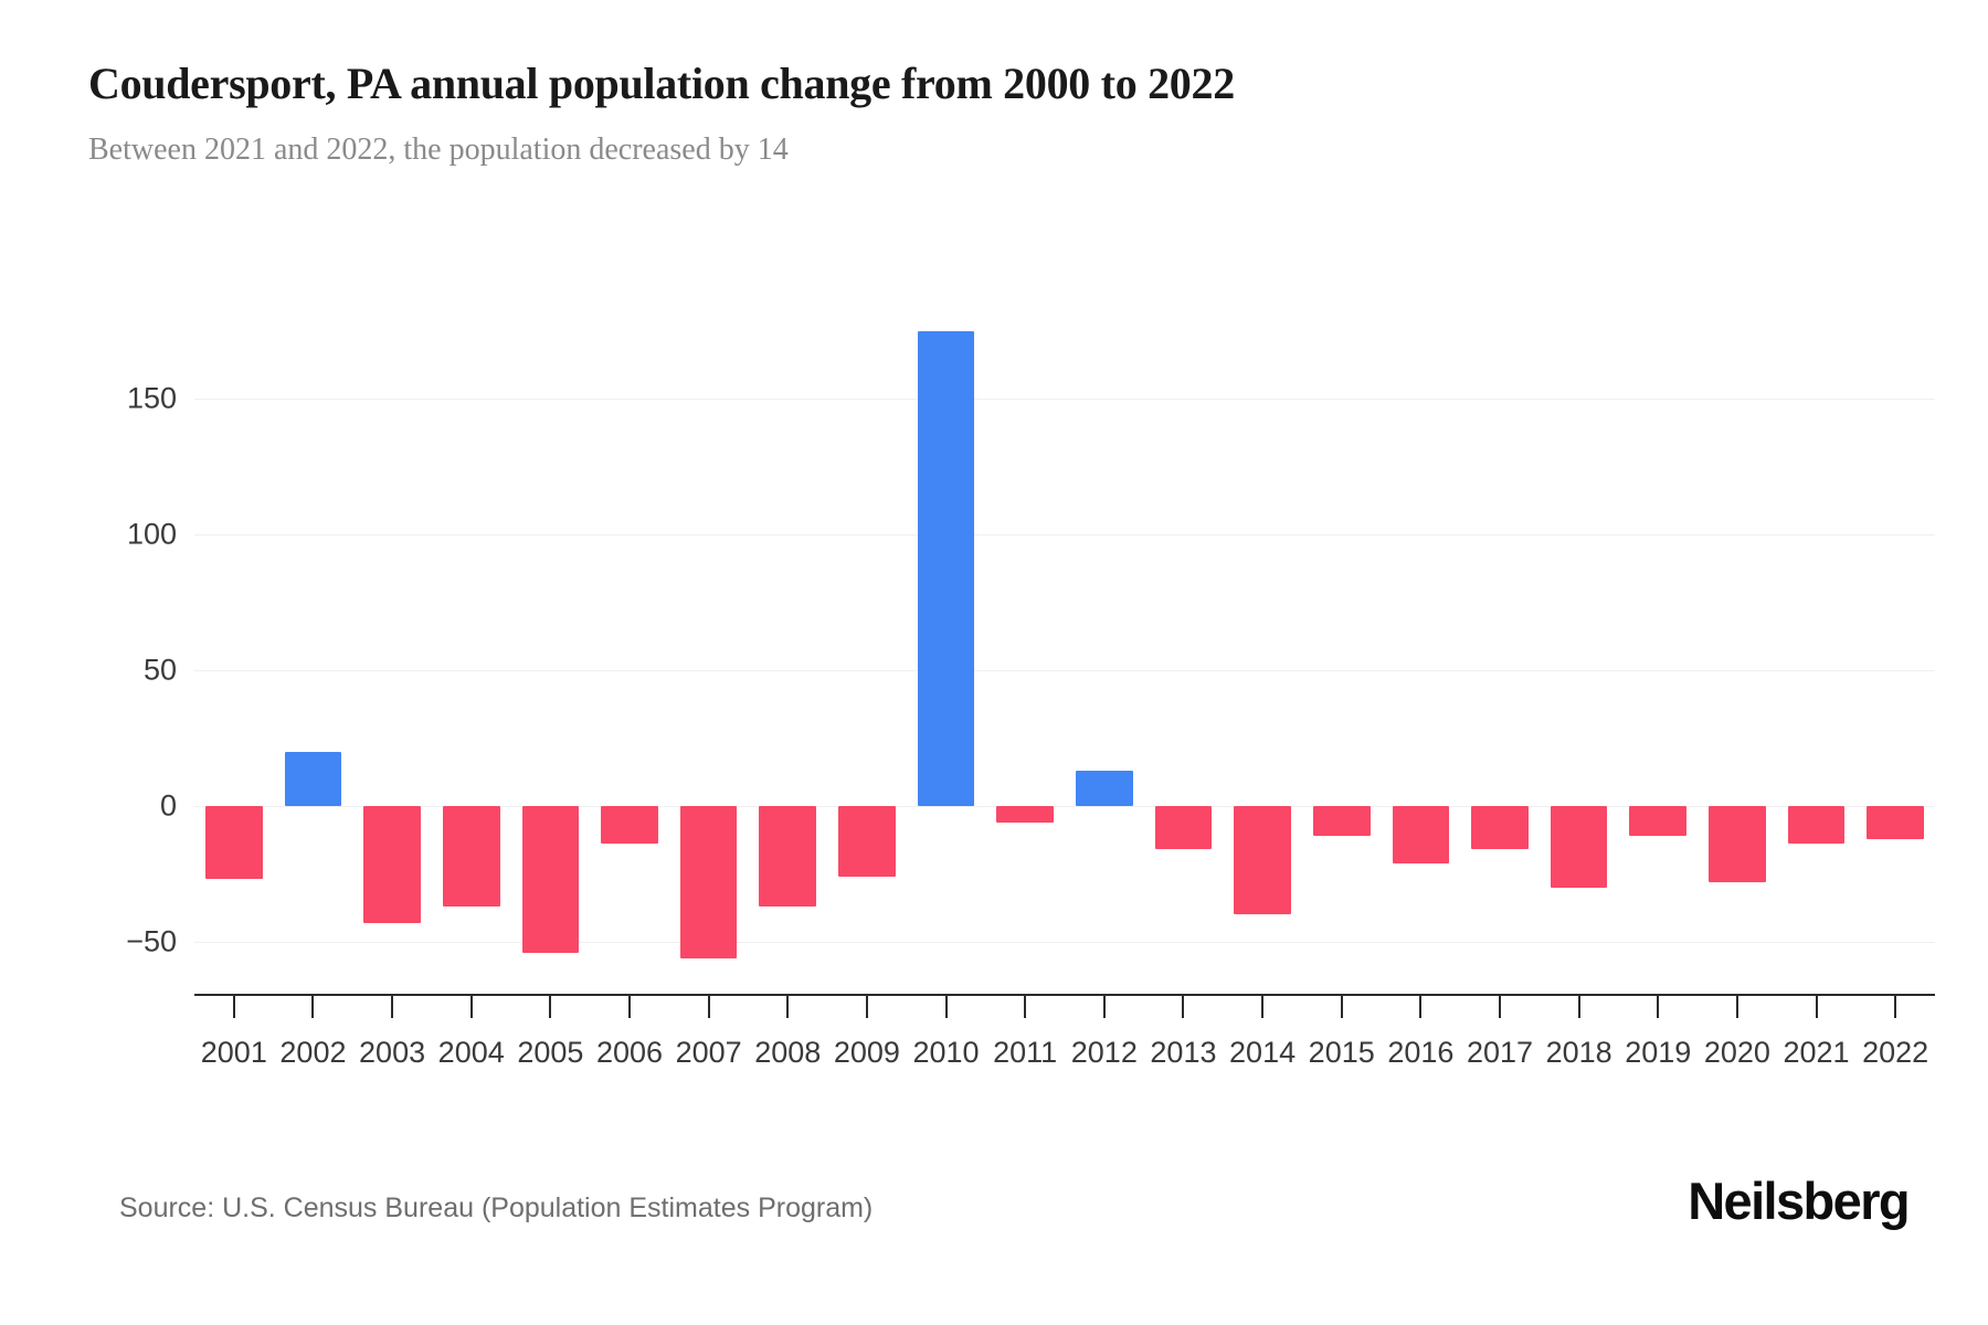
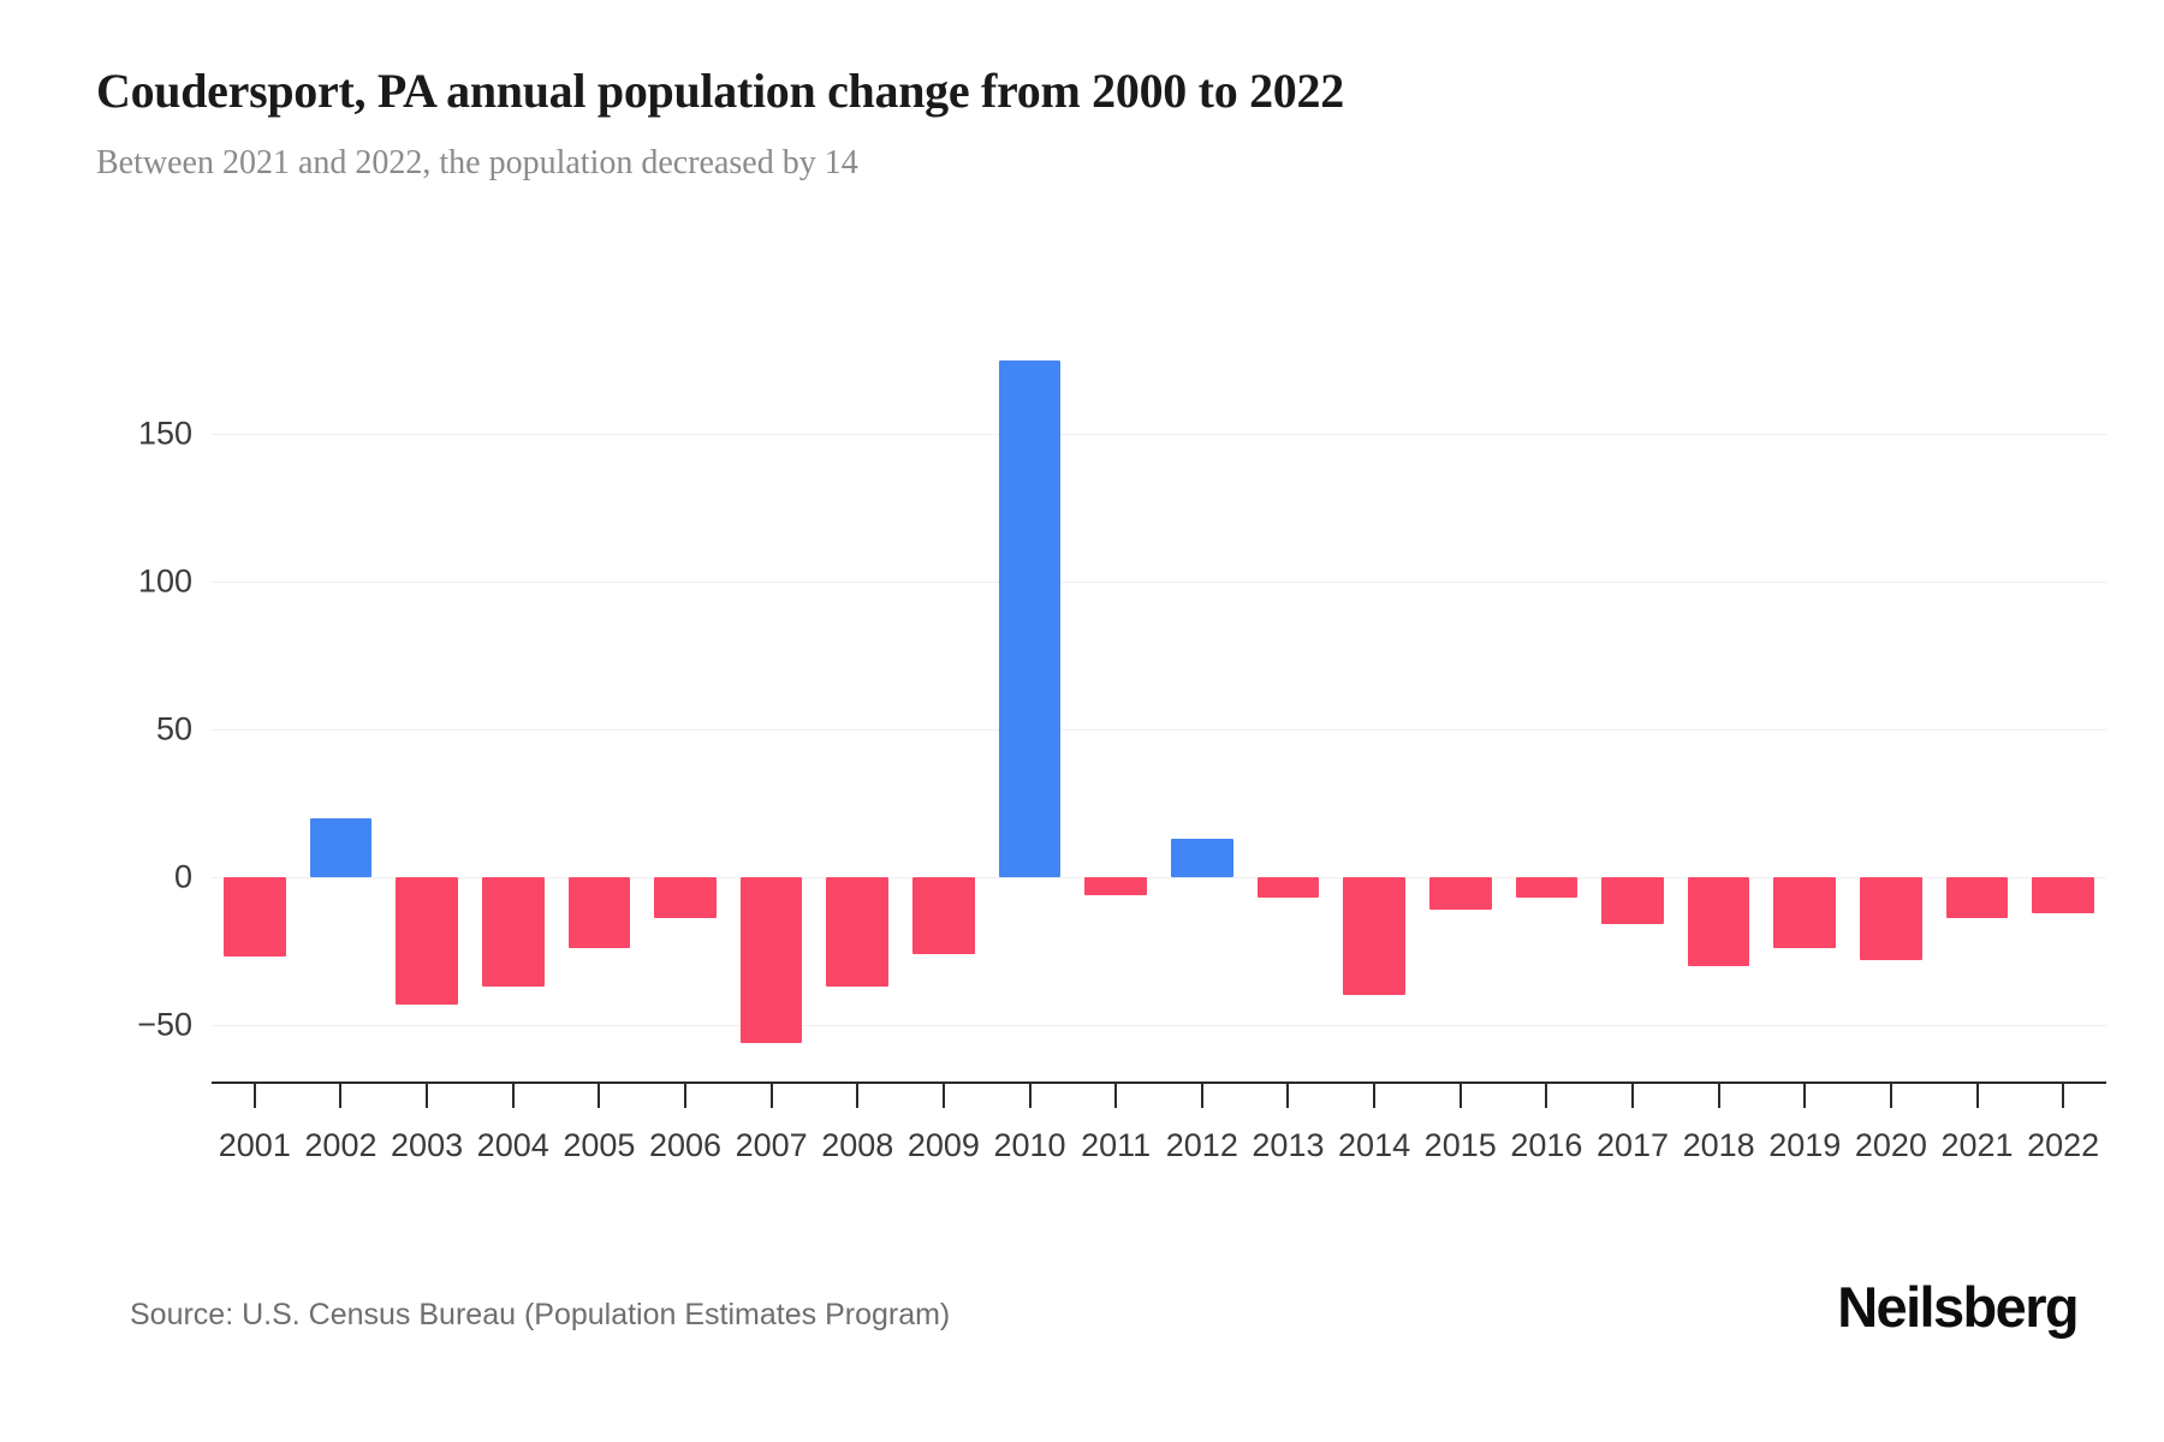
2005: -54 -> -24
2013: -16 -> -7
2016: -21 -> -7
2019: -11 -> -24
